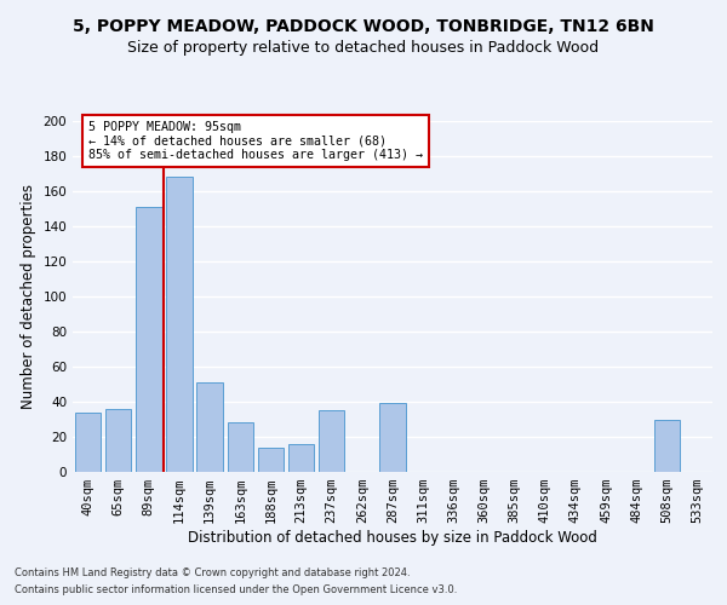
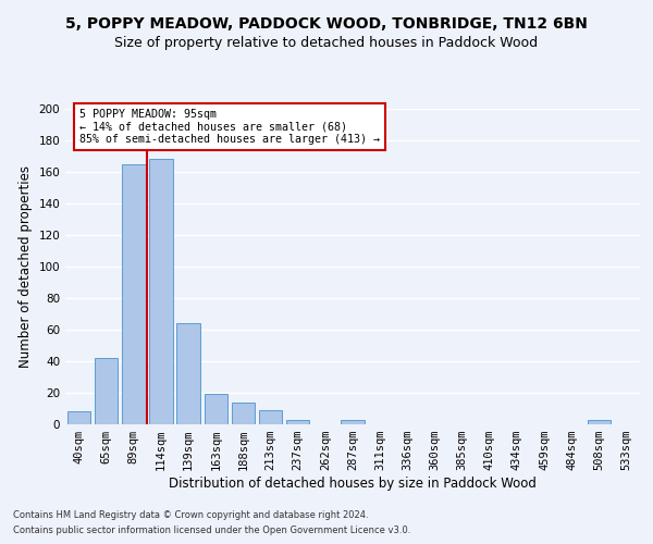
40sqm: 34 -> 8
65sqm: 36 -> 42
89sqm: 151 -> 165
139sqm: 51 -> 64
163sqm: 28 -> 19
213sqm: 16 -> 9
237sqm: 35 -> 3
287sqm: 39 -> 3
508sqm: 30 -> 3
